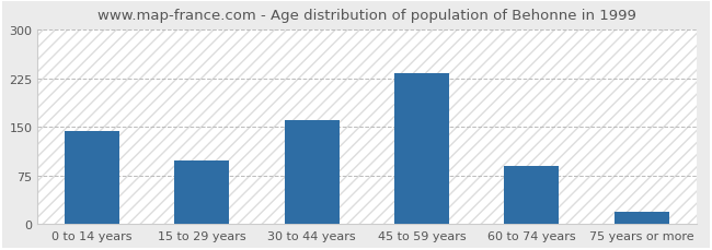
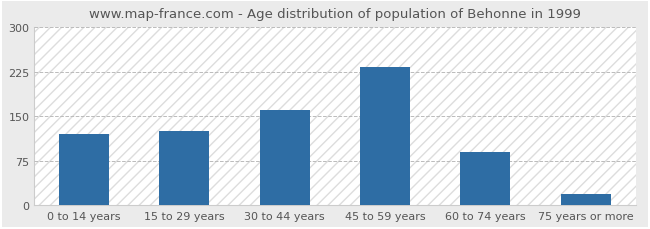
0 to 14 years: 144 -> 120
15 to 29 years: 98 -> 125
